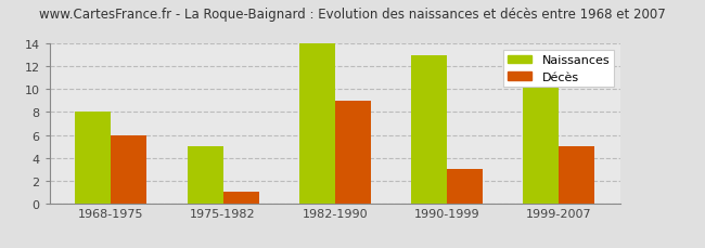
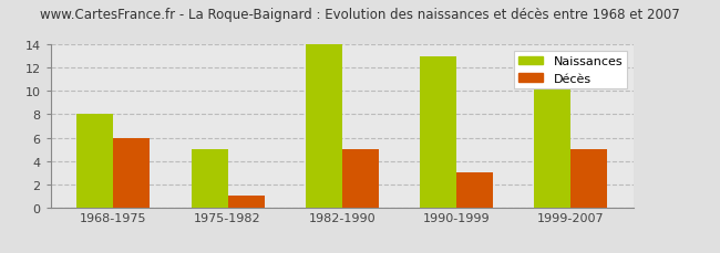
Décès/1982-1990: 9 -> 5
